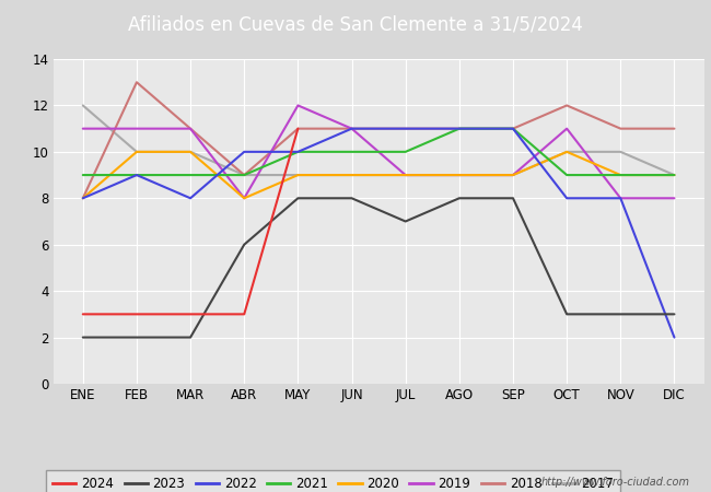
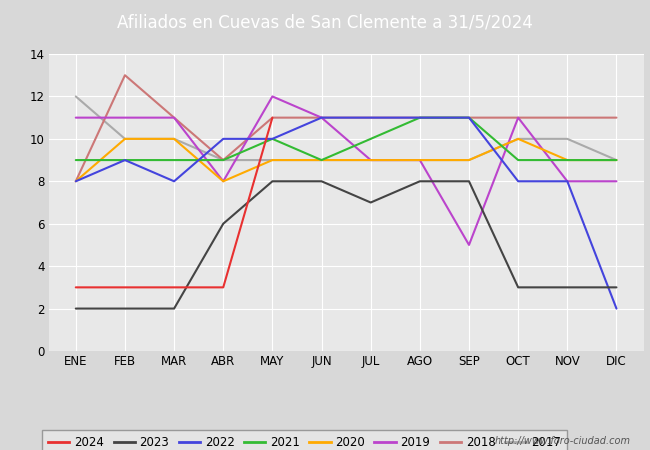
2021/JUN: 10 -> 9
2019/SEP: 9 -> 5
2018/OCT: 12 -> 11
